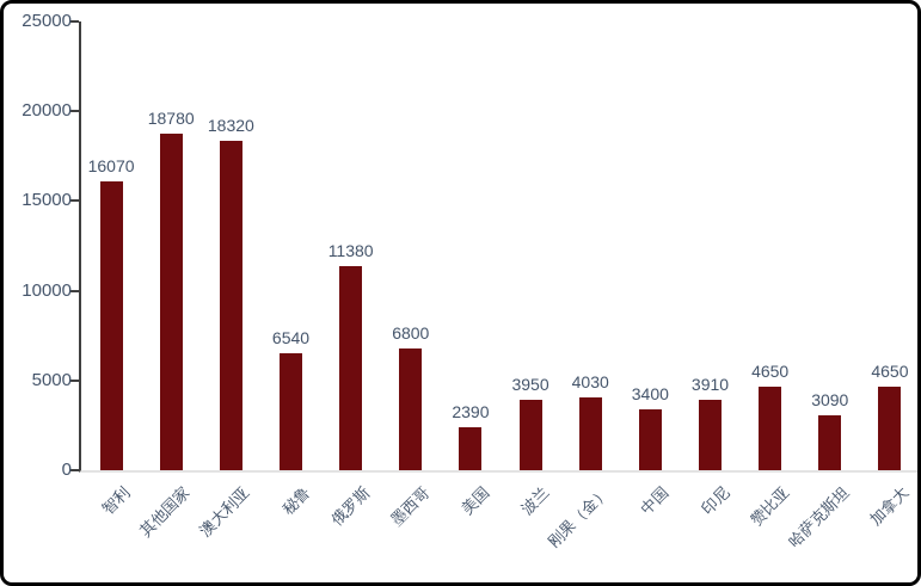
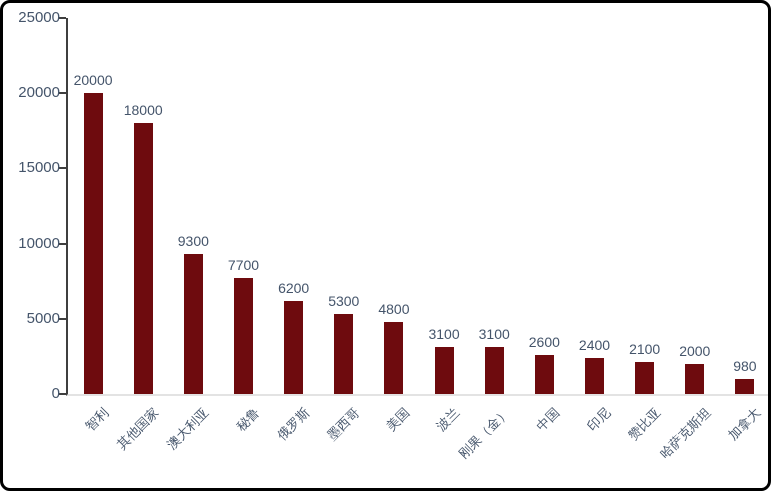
智利: 16070 -> 20000
其他国家: 18780 -> 18000
澳大利亚: 18320 -> 9300
秘鲁: 6540 -> 7700
俄罗斯: 11380 -> 6200
墨西哥: 6800 -> 5300
美国: 2390 -> 4800
波兰: 3950 -> 3100
刚果（金）: 4030 -> 3100
中国: 3400 -> 2600
印尼: 3910 -> 2400
赞比亚: 4650 -> 2100
哈萨克斯坦: 3090 -> 2000
加拿大: 4650 -> 980
